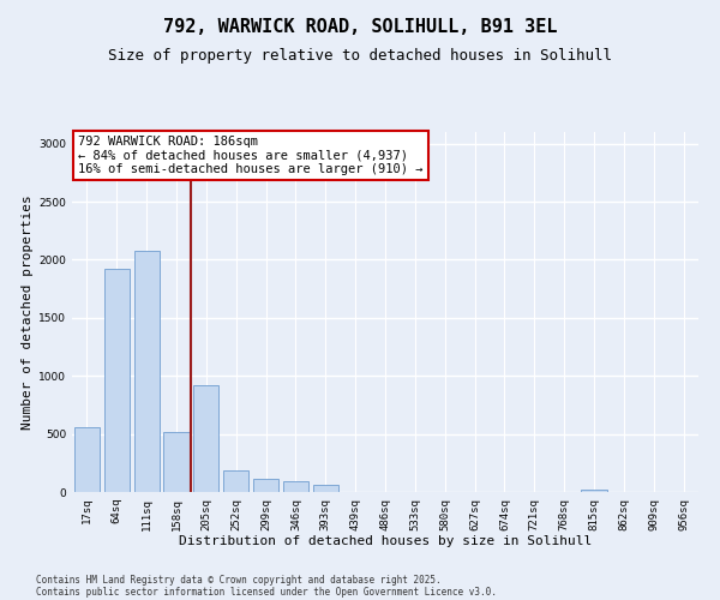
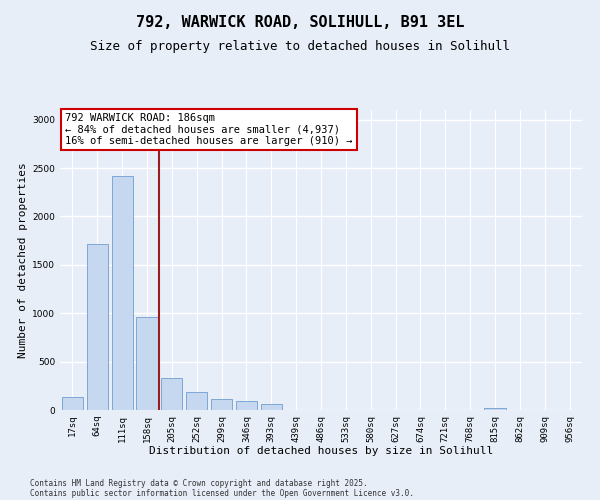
17sq: 560 -> 130
64sq: 1920 -> 1720
111sq: 2080 -> 2420
158sq: 520 -> 960
205sq: 920 -> 340
